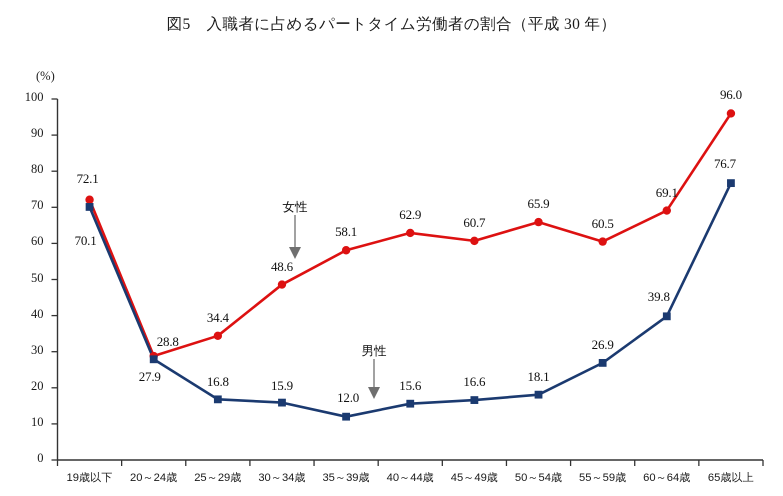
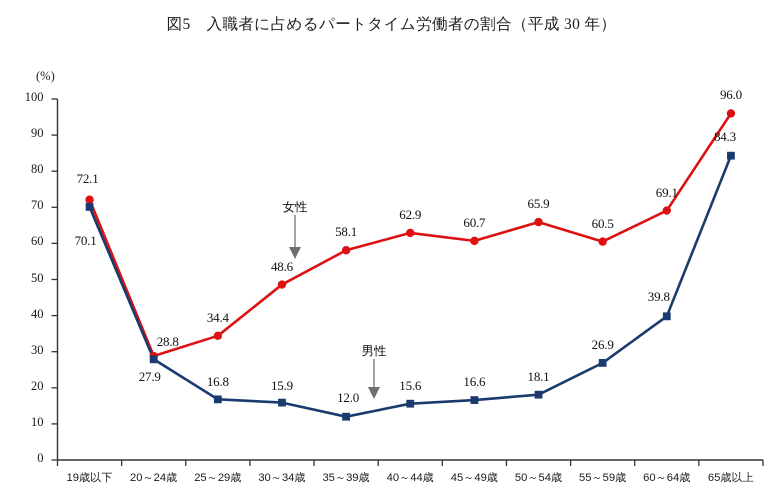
男性/65歳以上: 76.7 -> 84.3
